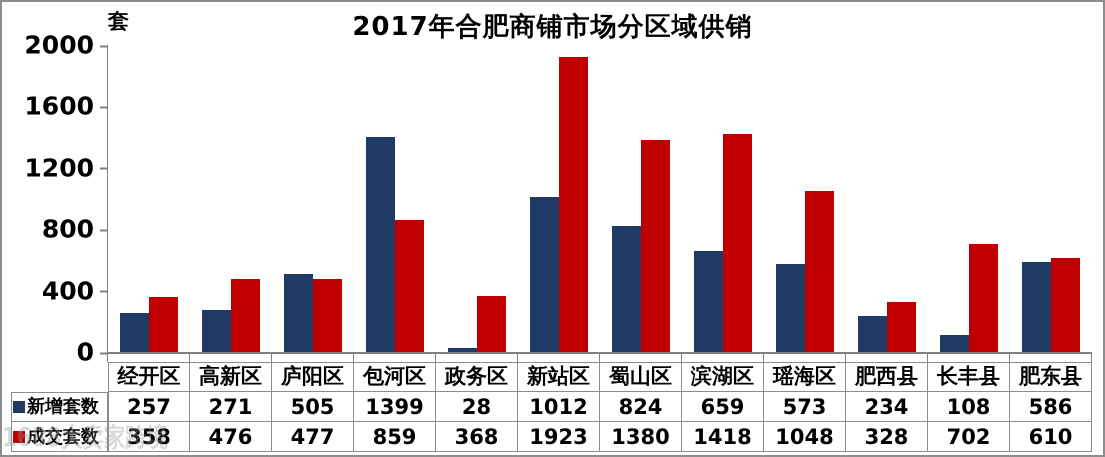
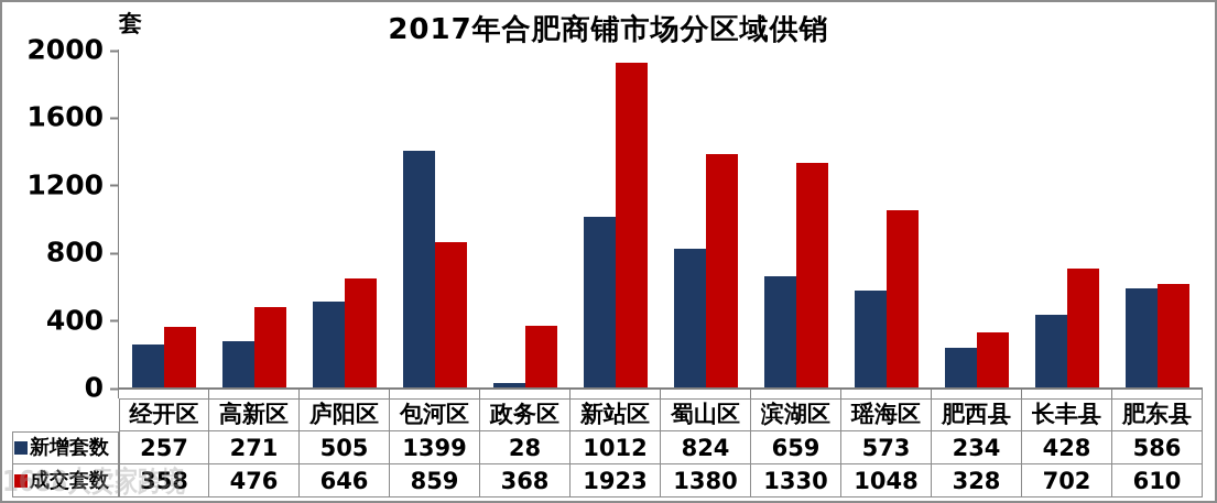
成交套数/庐阳区: 477 -> 646
成交套数/滨湖区: 1418 -> 1330
新增套数/长丰县: 108 -> 428
